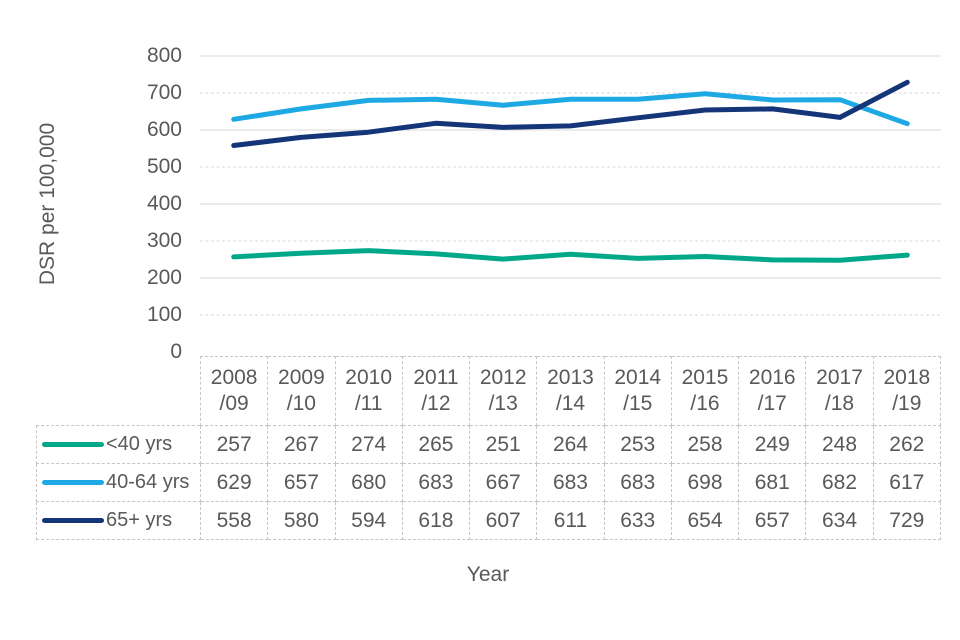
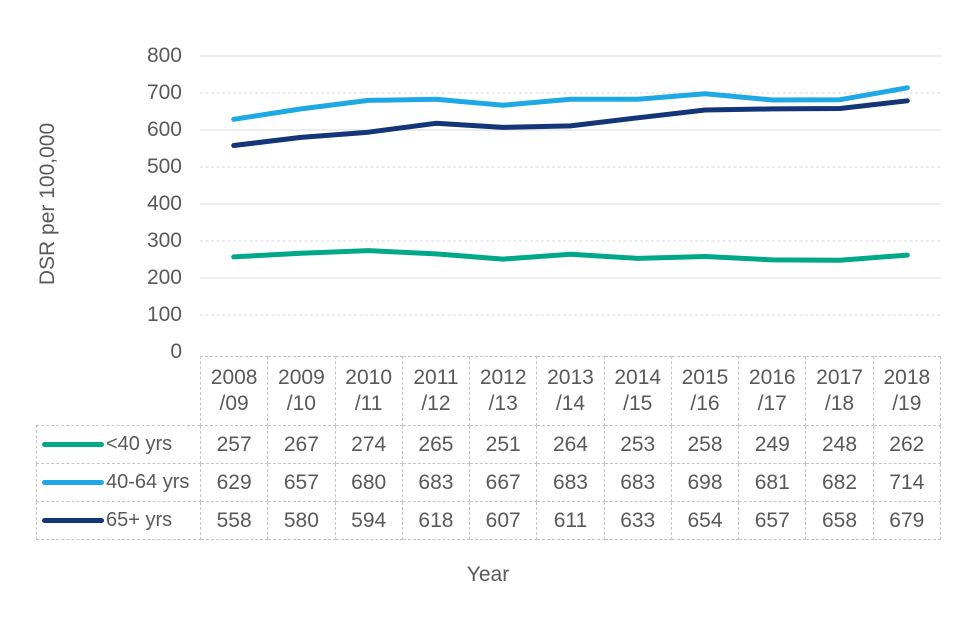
65+ yrs/2017/18: 634 -> 658
40-64 yrs/2018/19: 617 -> 714
65+ yrs/2018/19: 729 -> 679
